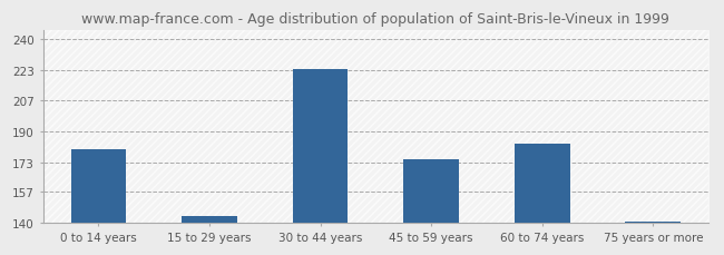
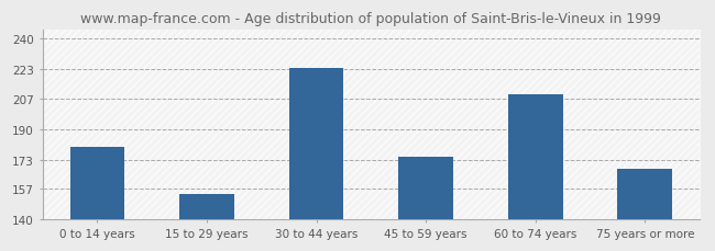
15 to 29 years: 144 -> 154
60 to 74 years: 183 -> 209
75 years or more: 141 -> 168
